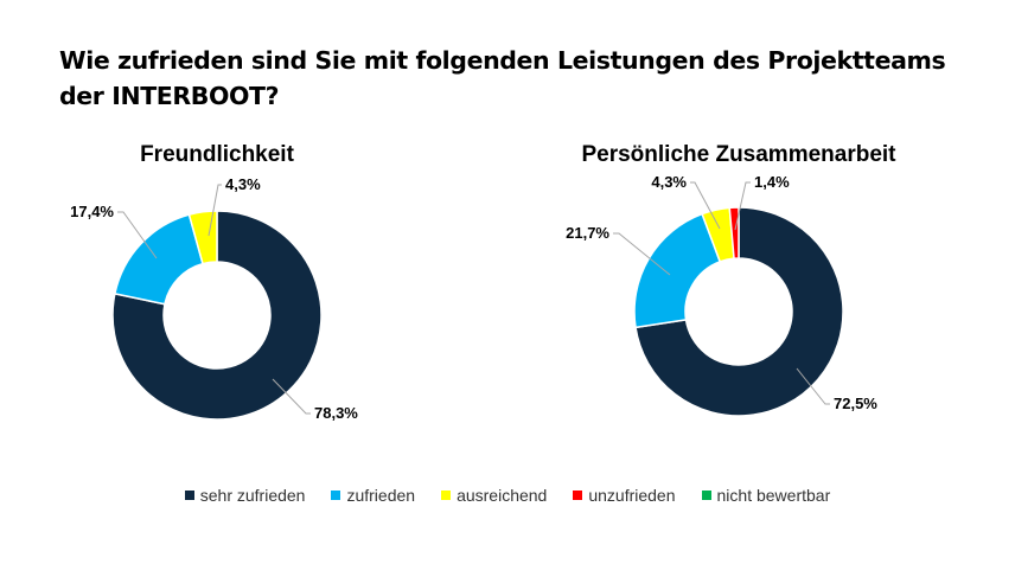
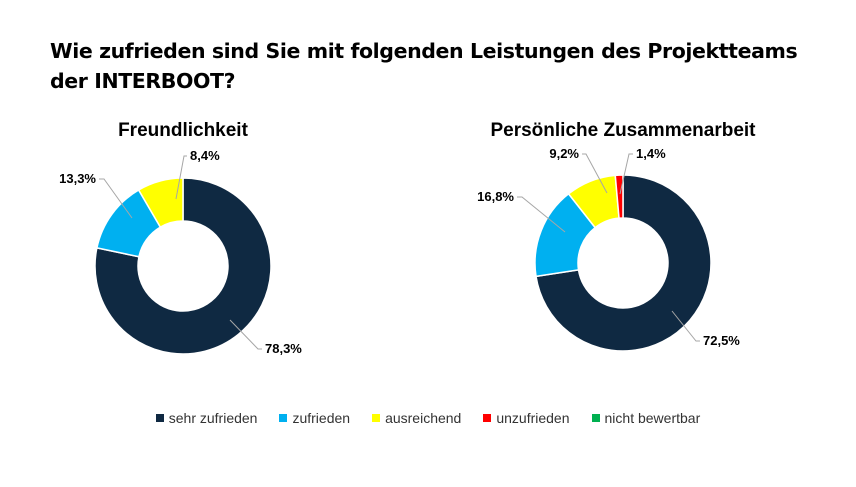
Freundlichkeit/zufrieden: 17,4% -> 13,3%
Freundlichkeit/ausreichend: 4,3% -> 8,4%
Persönliche Zusammenarbeit/zufrieden: 21,7% -> 16,8%
Persönliche Zusammenarbeit/ausreichend: 4,3% -> 9,2%
